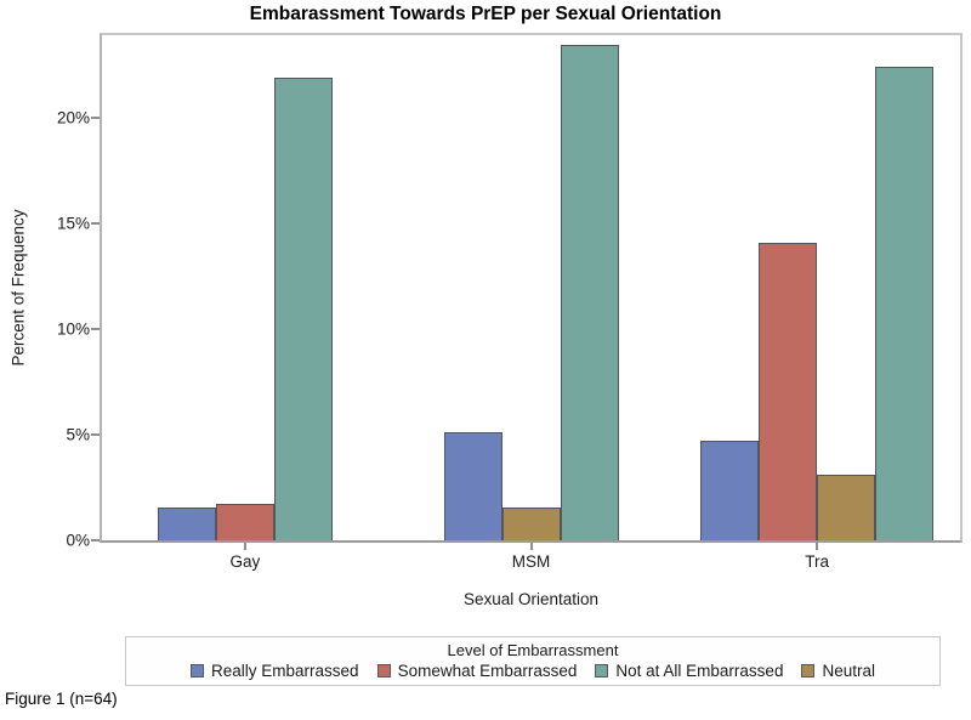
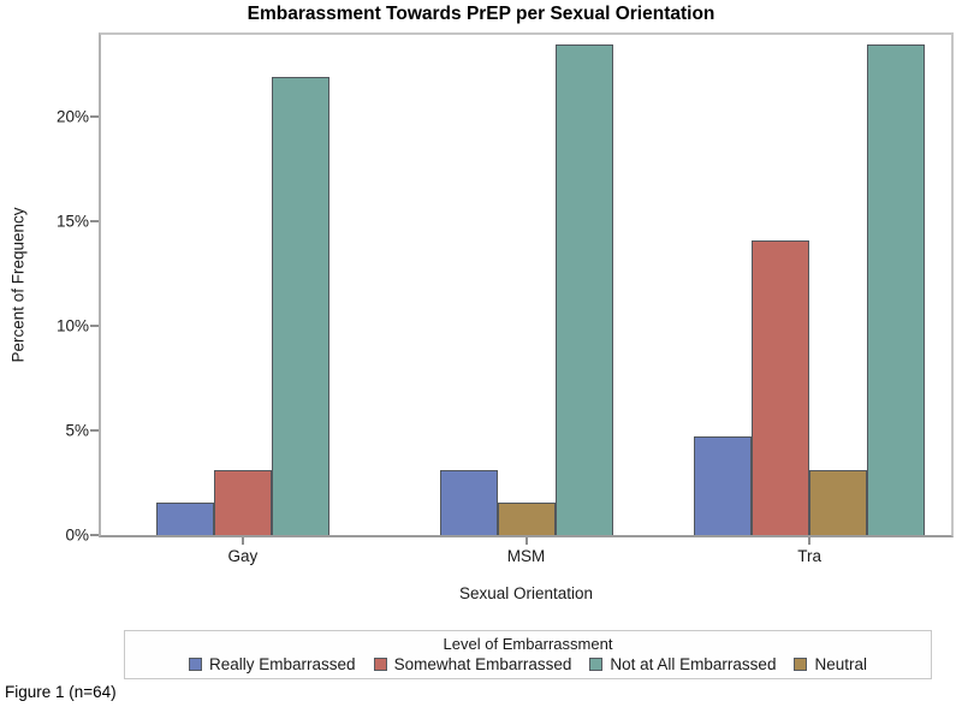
Somewhat Embarrassed/Gay: 1.7% -> 3.1%
Really Embarrassed/MSM: 5.1% -> 3.1%
Not at All Embarrassed/Tra: 22.4% -> 23.4%
